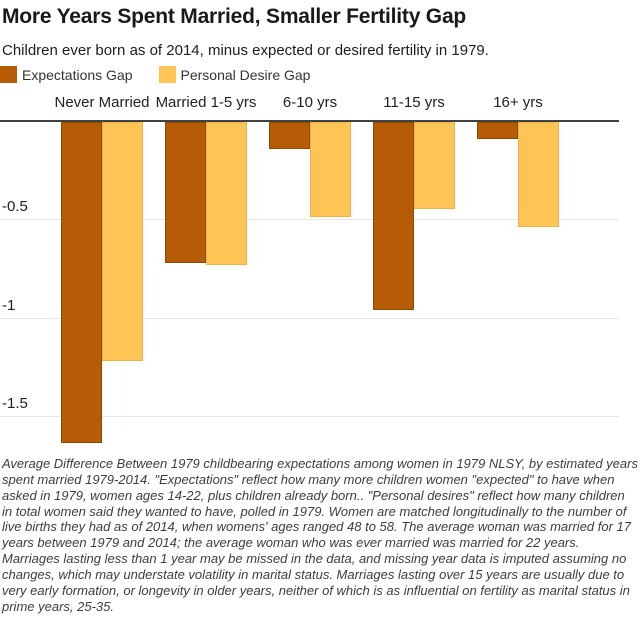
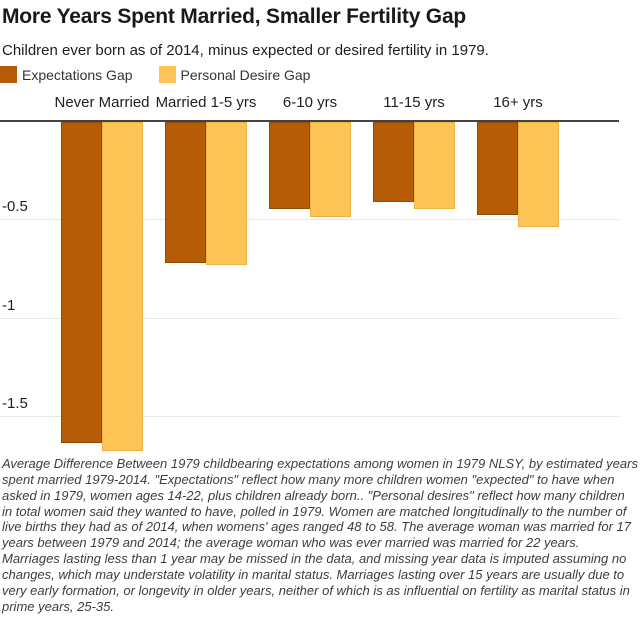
Personal Desire Gap/Never Married: -1.22 -> -1.68
Expectations Gap/6-10 yrs: -0.14 -> -0.45
Expectations Gap/11-15 yrs: -0.96 -> -0.41
Expectations Gap/16+ yrs: -0.09 -> -0.48
